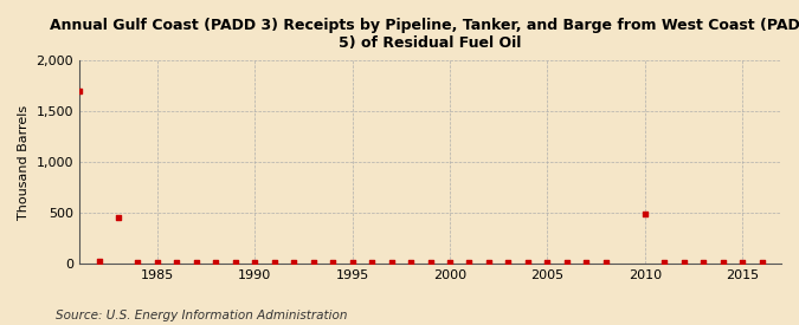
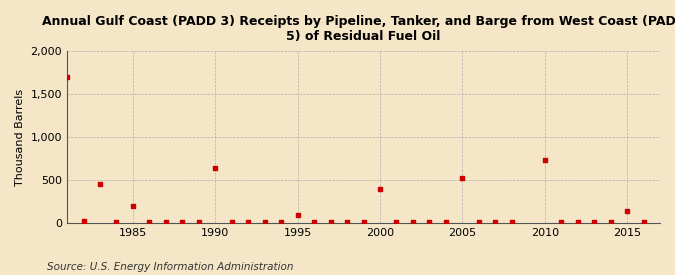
1985: 20 -> 200
1990: 10 -> 640
1995: 10 -> 100
2000: 10 -> 400
2005: 10 -> 520
2010: 490 -> 740
2015: 10 -> 140
